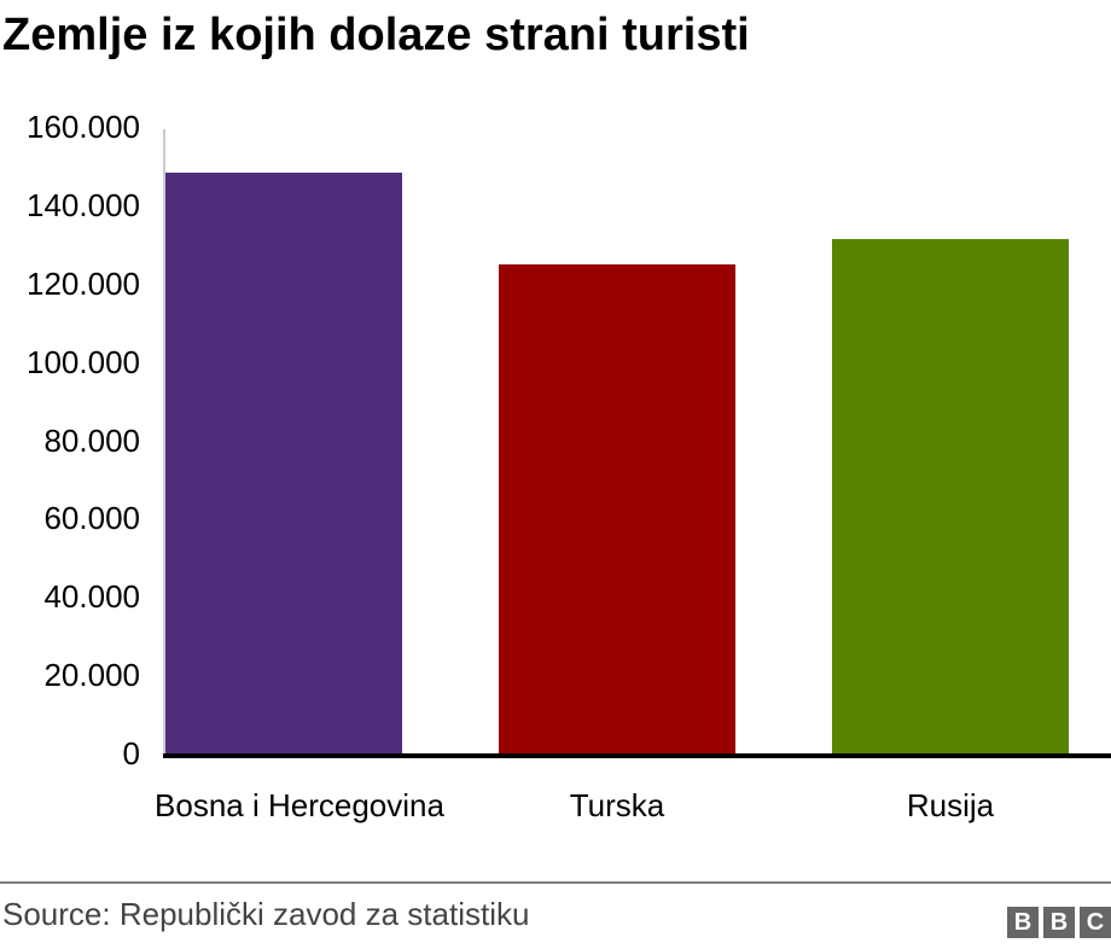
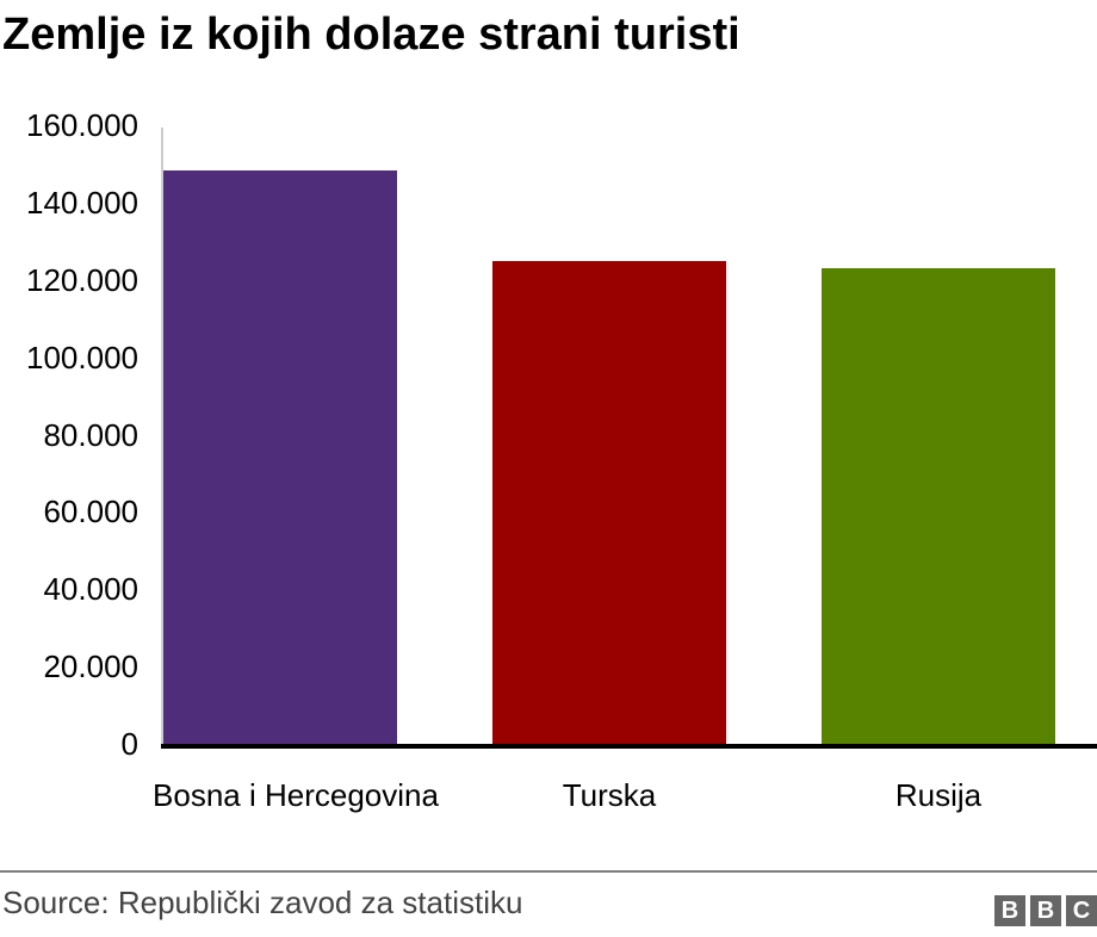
Rusija: 132000 -> 124000
